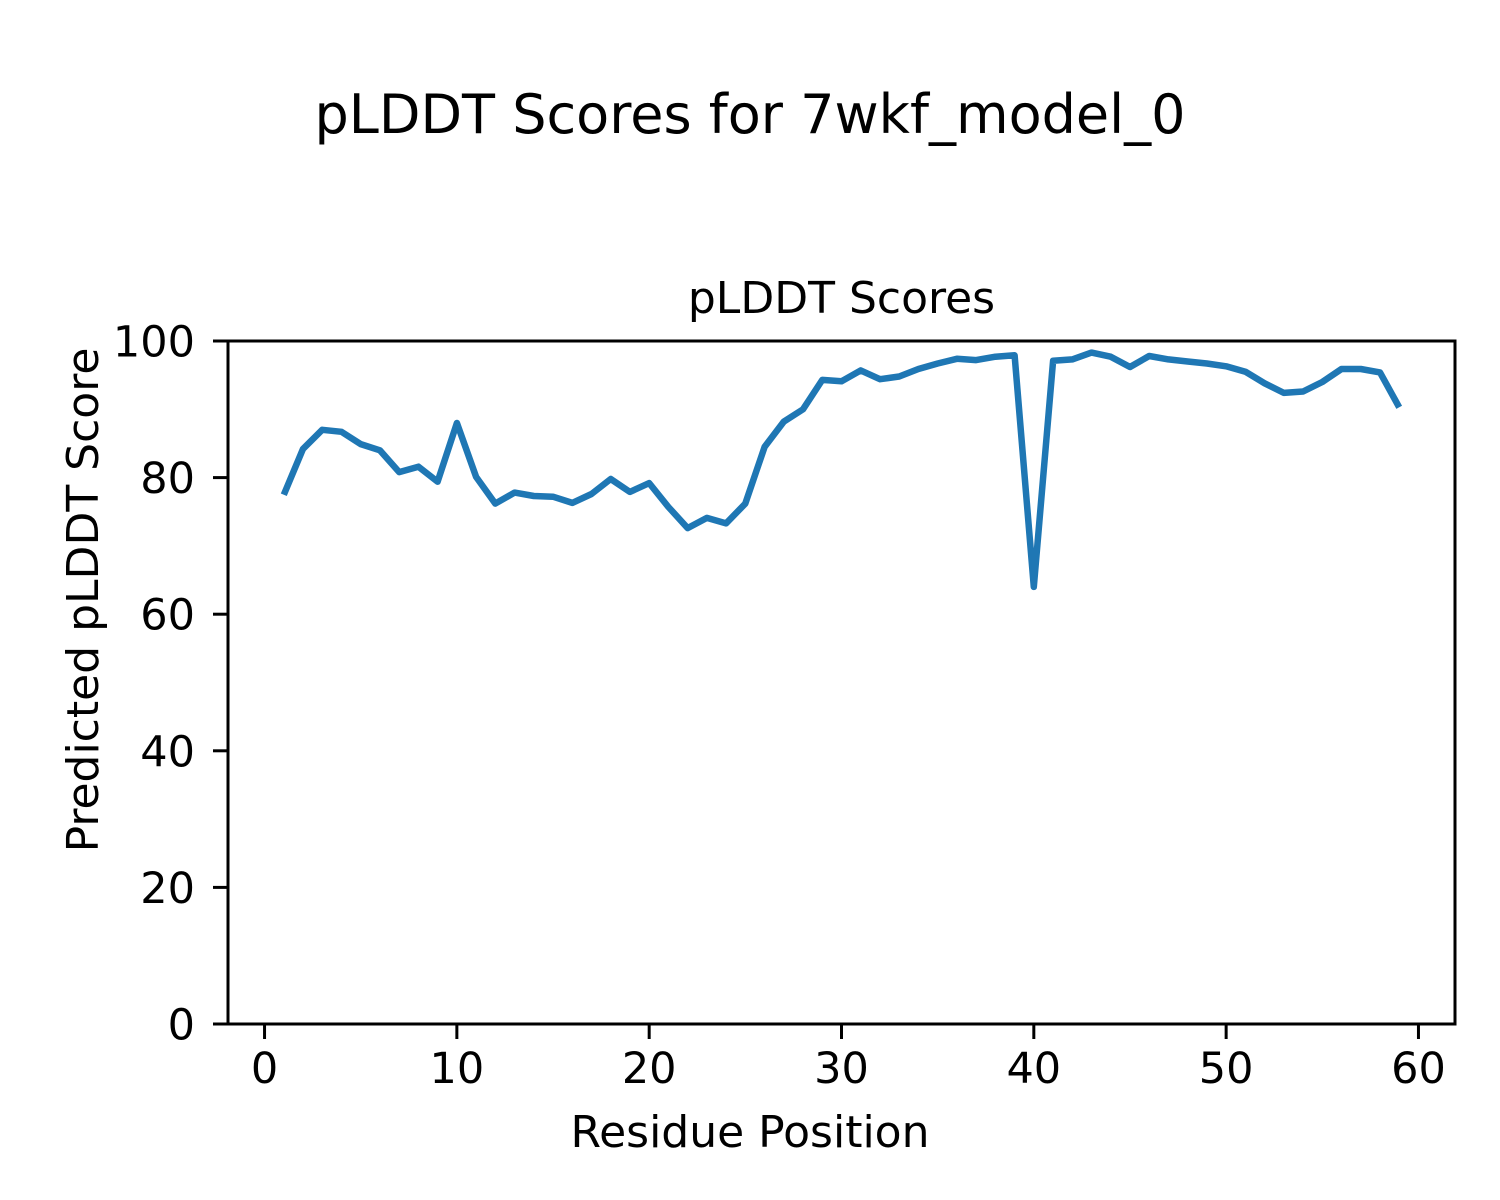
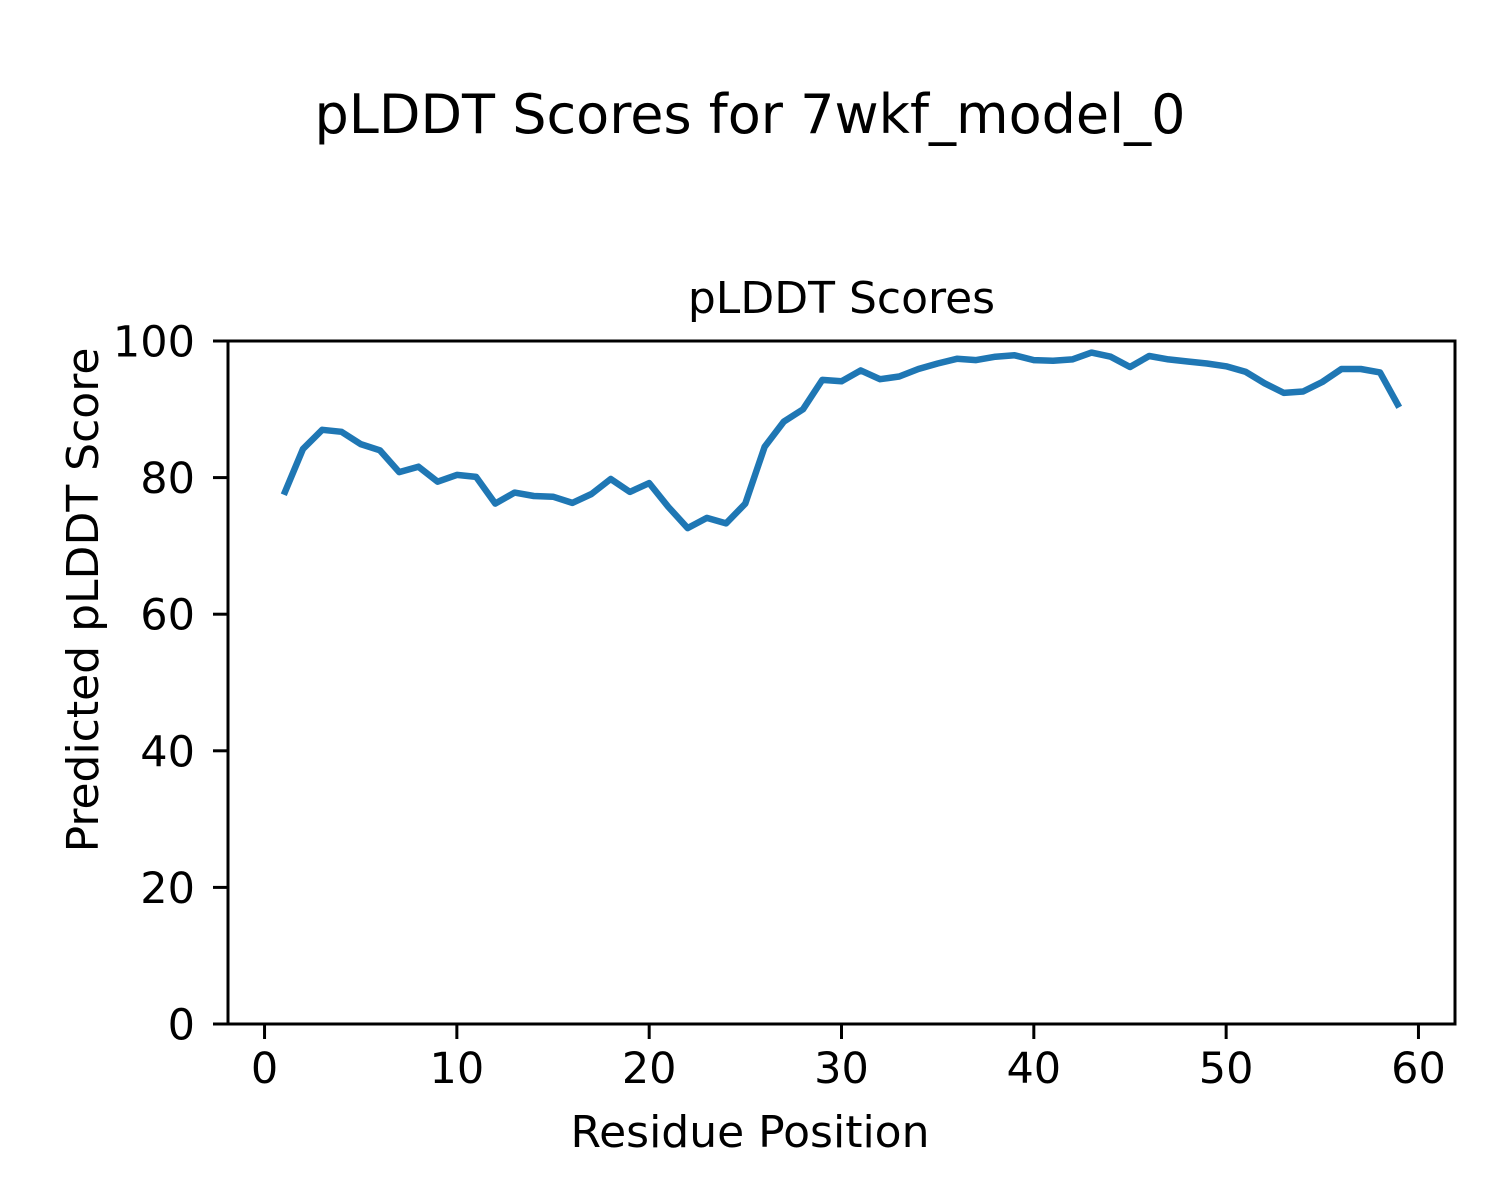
10: 88 -> 80
40: 64 -> 97
